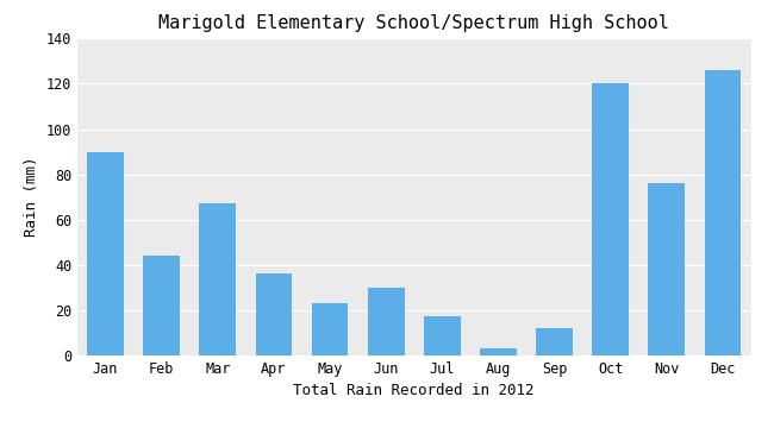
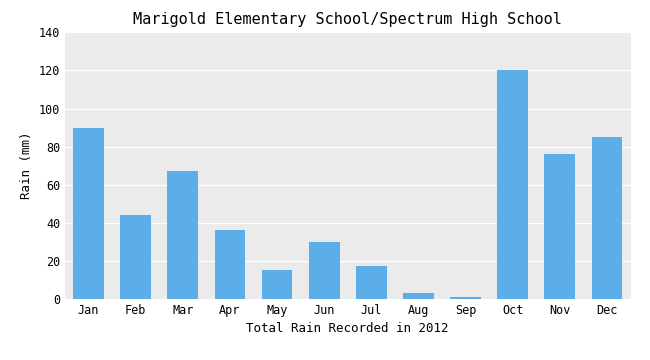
May: 23 -> 15
Sep: 12 -> 1
Dec: 126 -> 85
